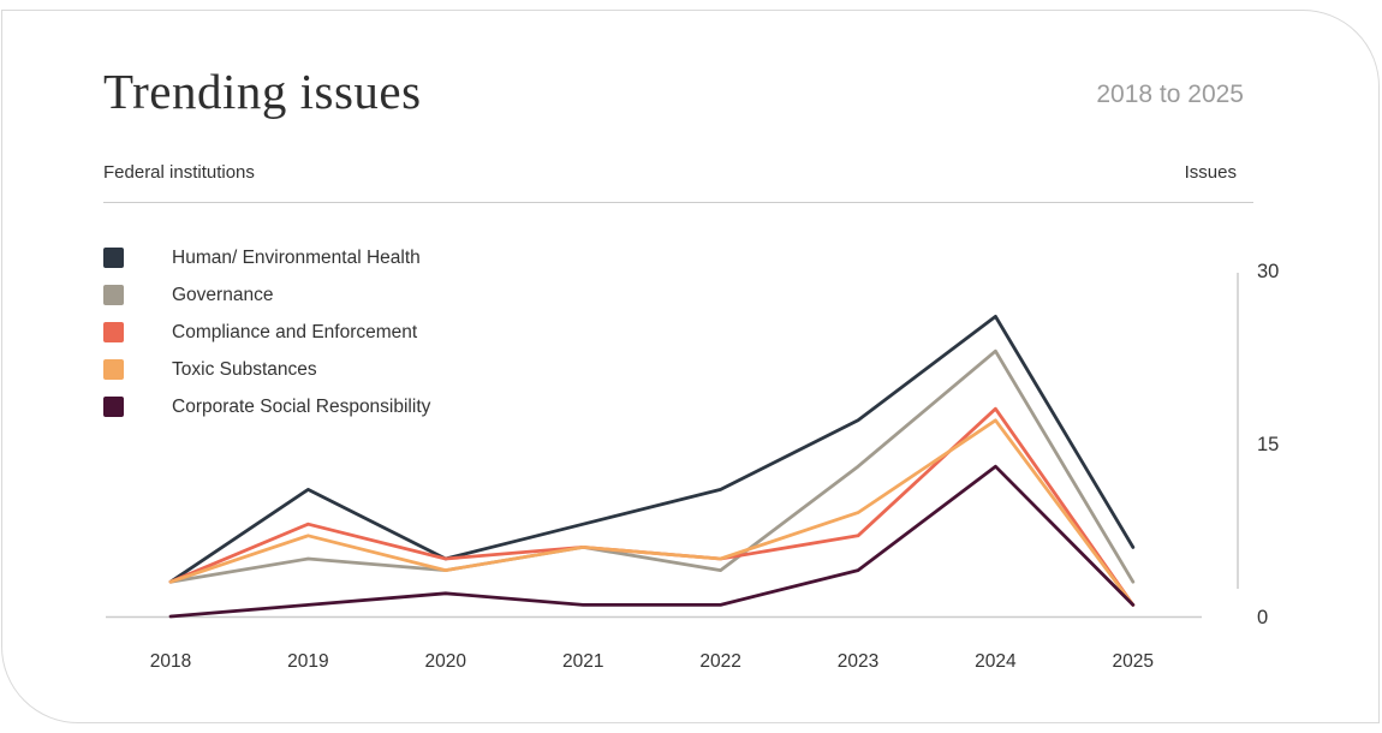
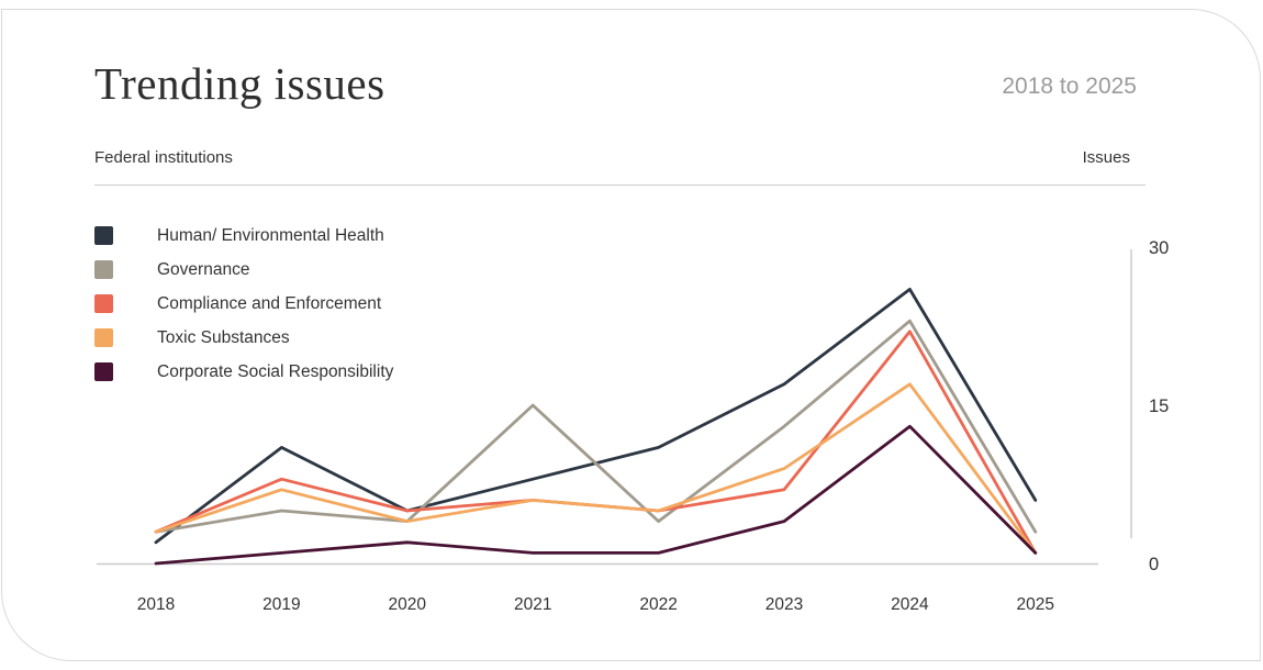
Human/ Environmental Health/2018: 3 -> 2
Governance/2021: 6 -> 15
Compliance and Enforcement/2024: 18 -> 22
